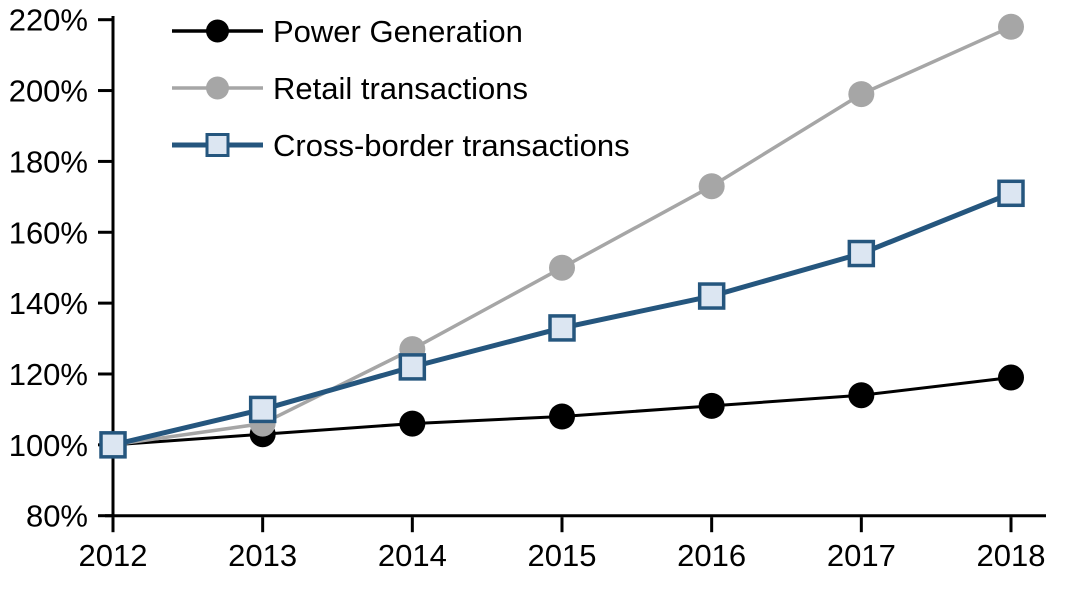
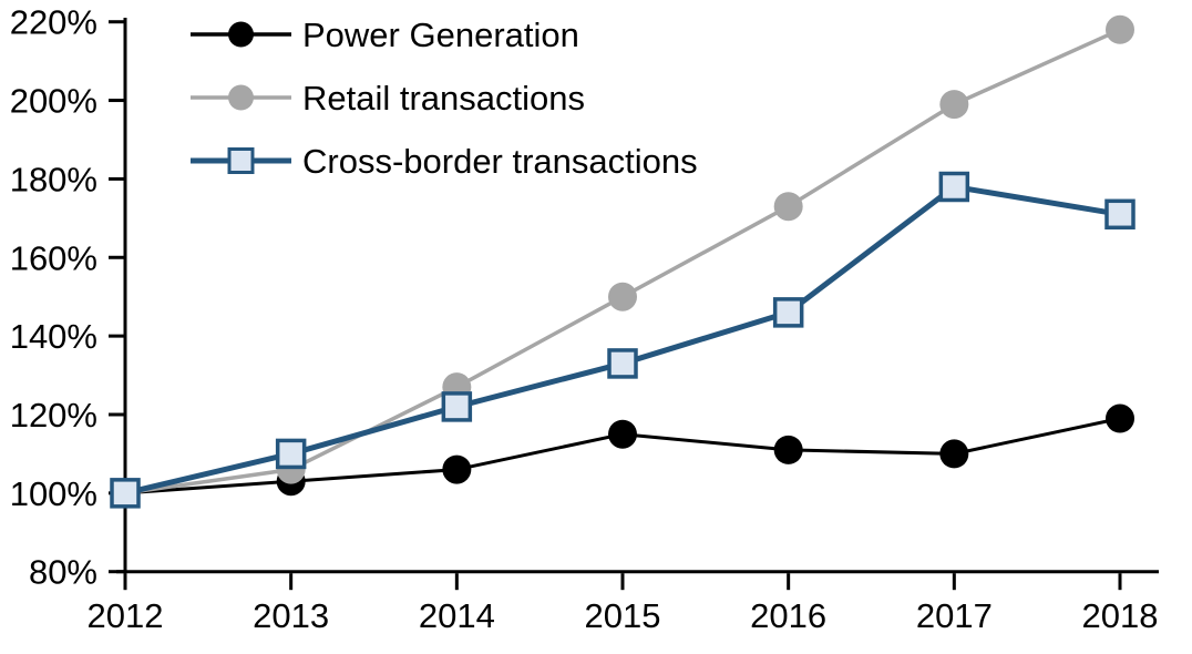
Power Generation/2015: 108% -> 115%
Cross-border transactions/2016: 142% -> 146%
Power Generation/2017: 114% -> 110%
Cross-border transactions/2017: 154% -> 178%
